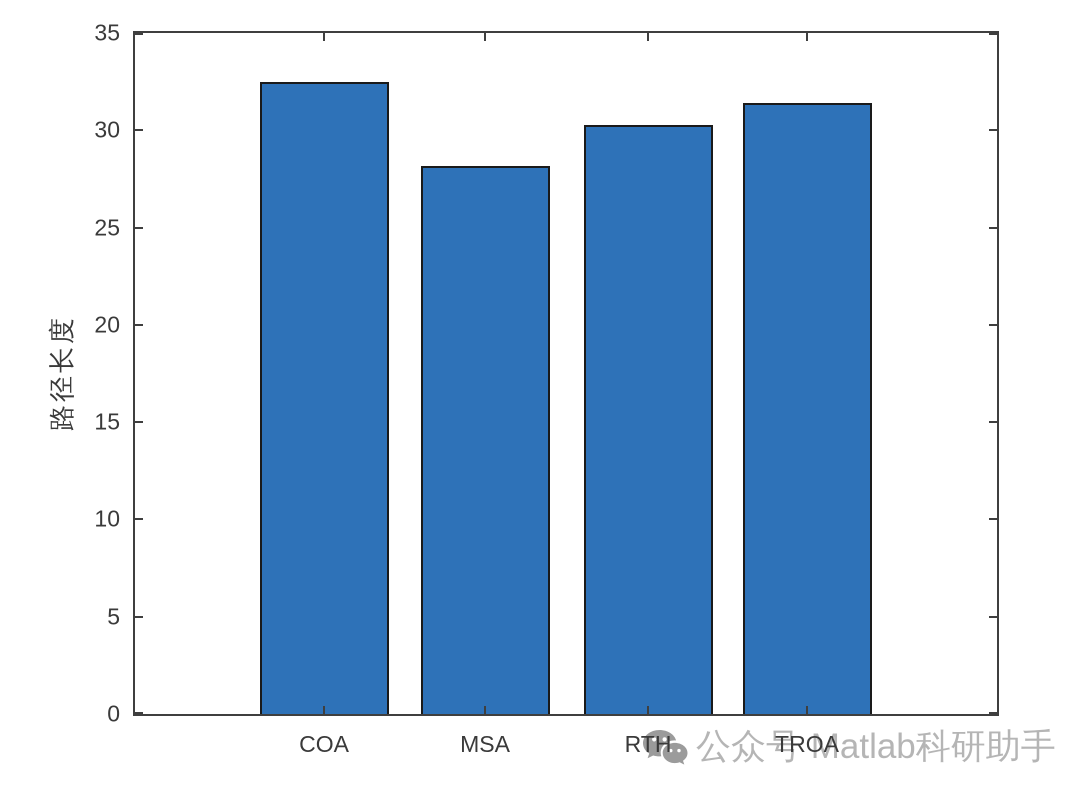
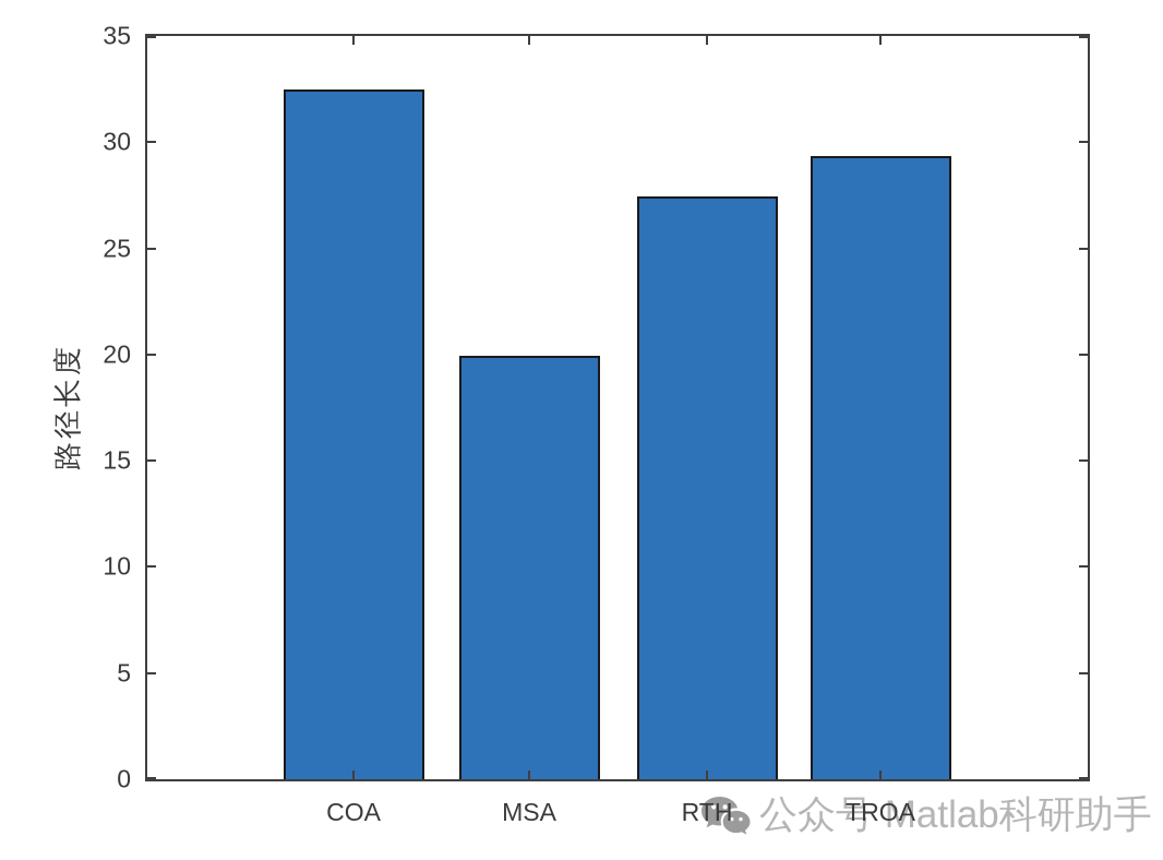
MSA: 28.0 -> 19.8
RTH: 30.1 -> 27.3
TROA: 31.2 -> 29.2
